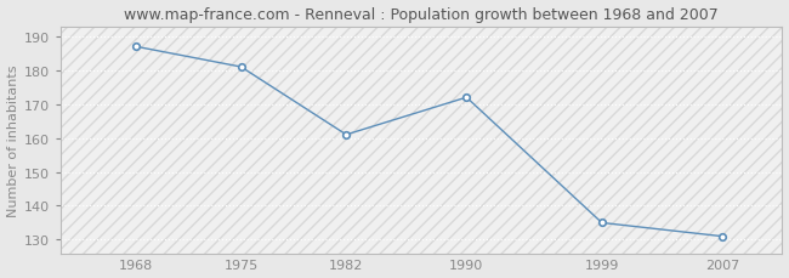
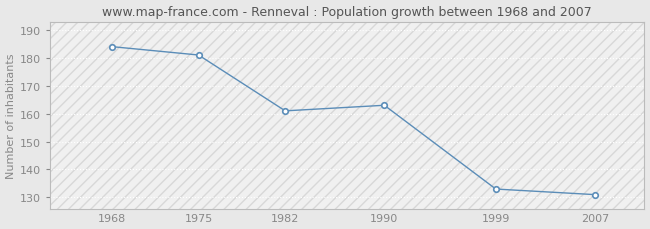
1968: 187 -> 184
1990: 172 -> 163
1999: 135 -> 133
